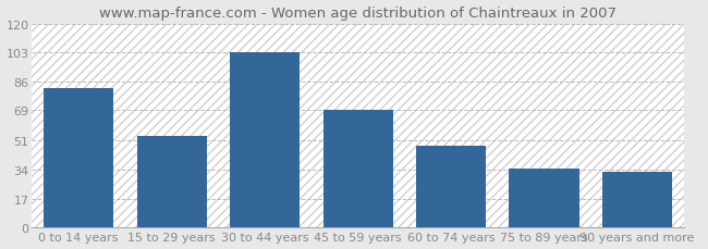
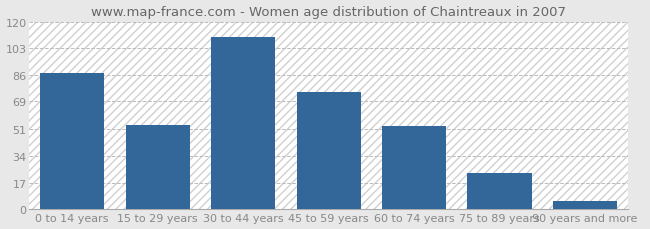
0 to 14 years: 82 -> 87
30 to 44 years: 103 -> 110
45 to 59 years: 69 -> 75
60 to 74 years: 48 -> 53
75 to 89 years: 35 -> 23
90 years and more: 33 -> 5
